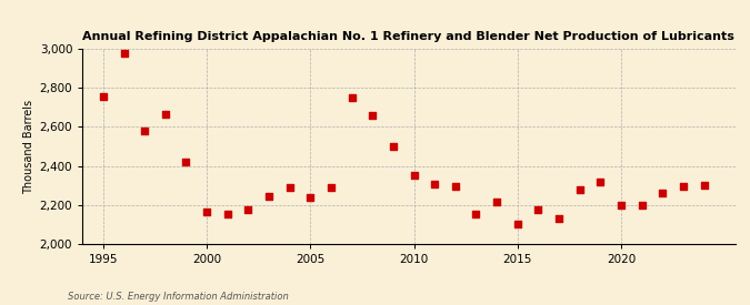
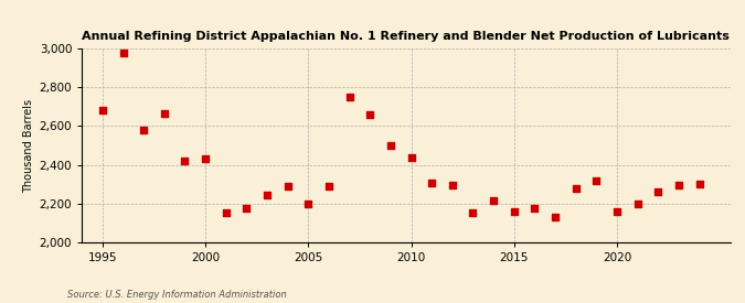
1995: 2,760 -> 2,680
2000: 2,160 -> 2,430
2005: 2,240 -> 2,200
2010: 2,350 -> 2,440
2015: 2,100 -> 2,160
2020: 2,200 -> 2,160
